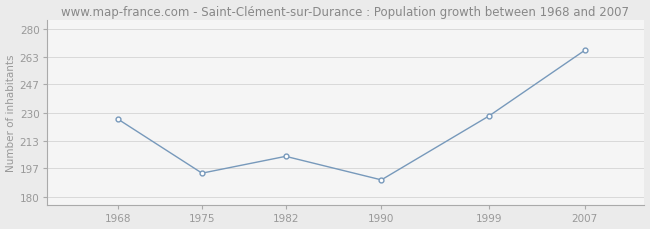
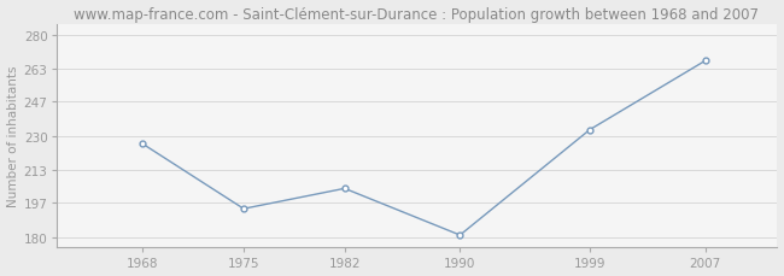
1990: 190 -> 181
1999: 228 -> 233
